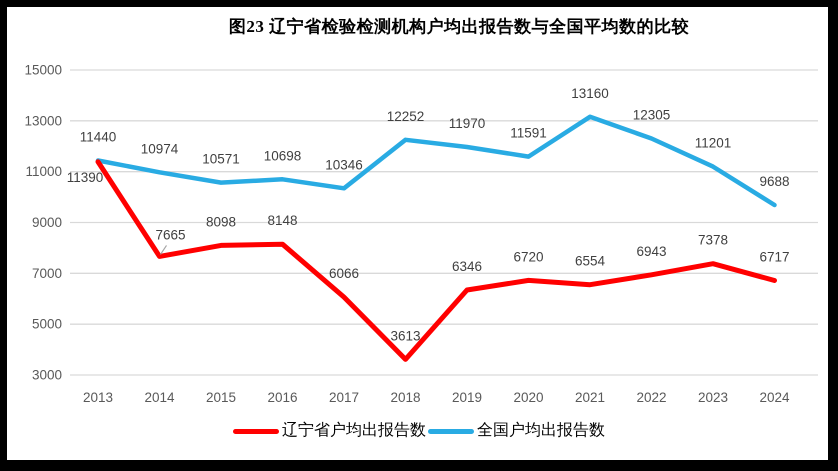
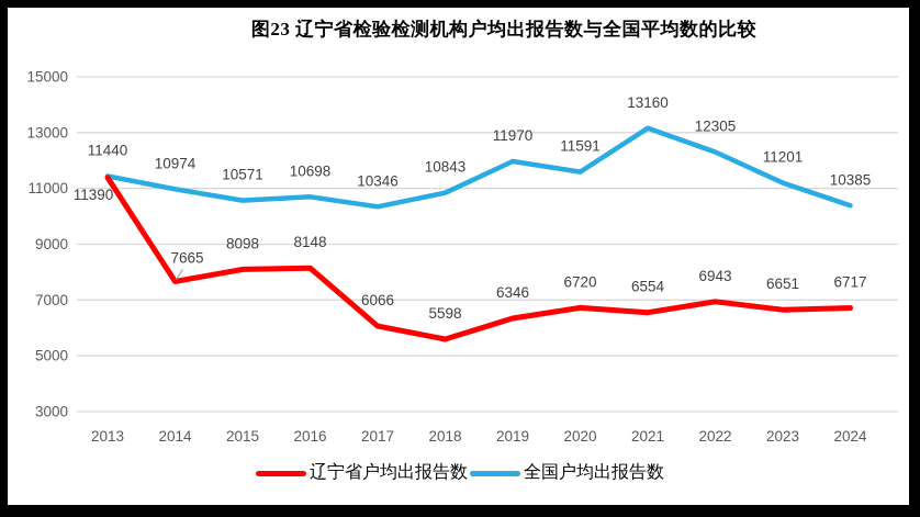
辽宁省户均出报告数/2018: 3613 -> 5598
全国户均出报告数/2018: 12252 -> 10843
辽宁省户均出报告数/2023: 7378 -> 6651
全国户均出报告数/2024: 9688 -> 10385
